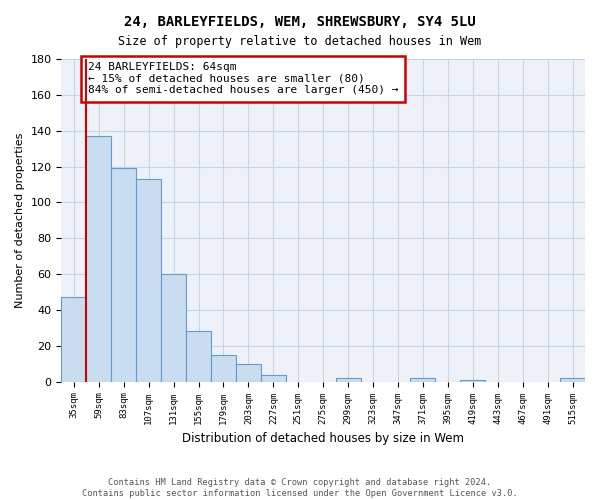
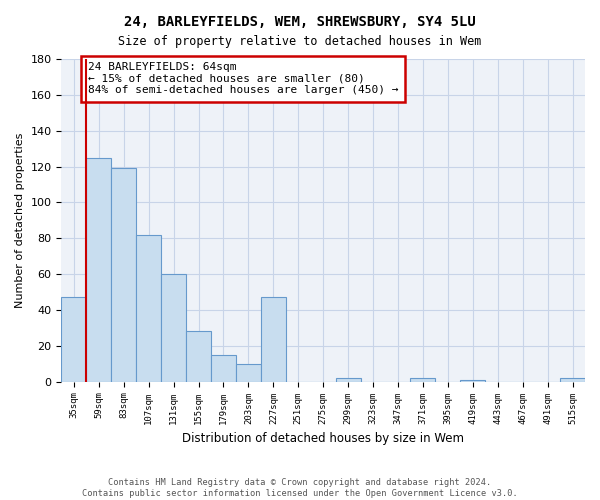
59sqm: 137 -> 125
107sqm: 113 -> 82
227sqm: 4 -> 47
